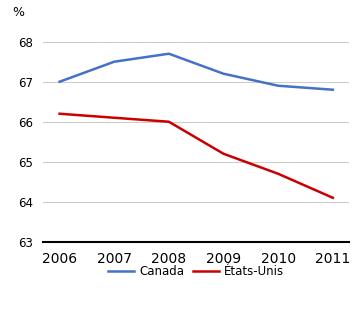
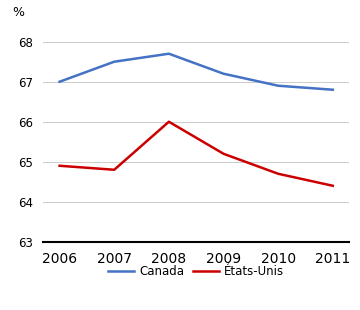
États-Unis/2006: 66.2 -> 64.9
États-Unis/2007: 66.1 -> 64.8
États-Unis/2011: 64.1 -> 64.4
